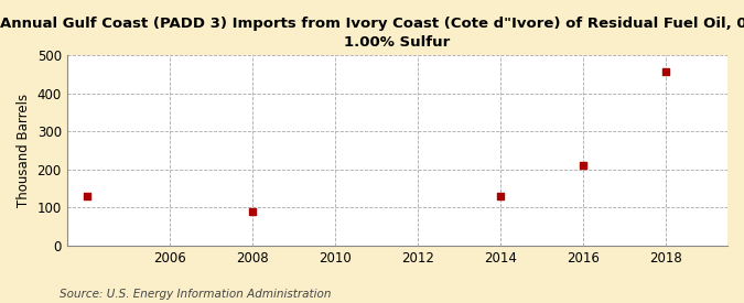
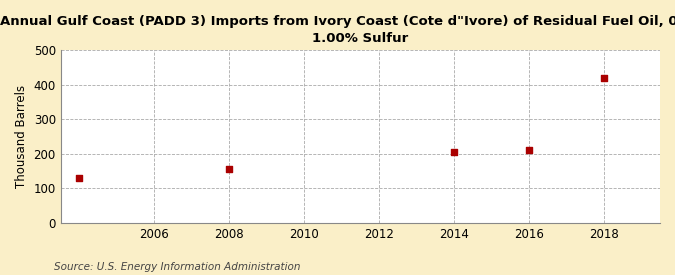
2008: 90 -> 155
2014: 130 -> 205
2018: 458 -> 420
